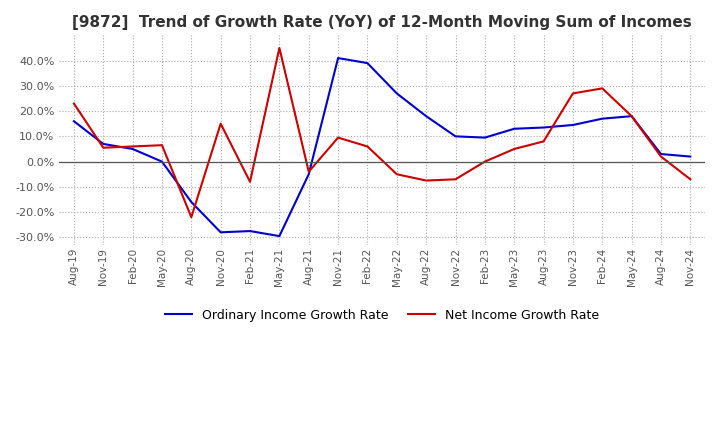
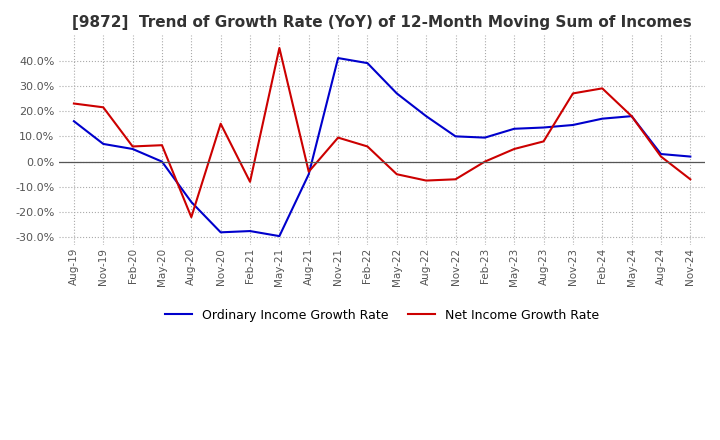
Net Income Growth Rate/Nov-19: 5.5% -> 21.5%
